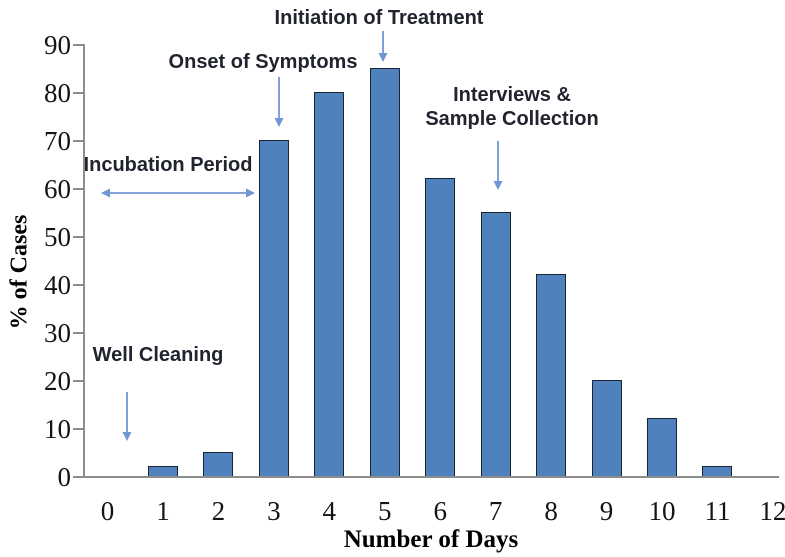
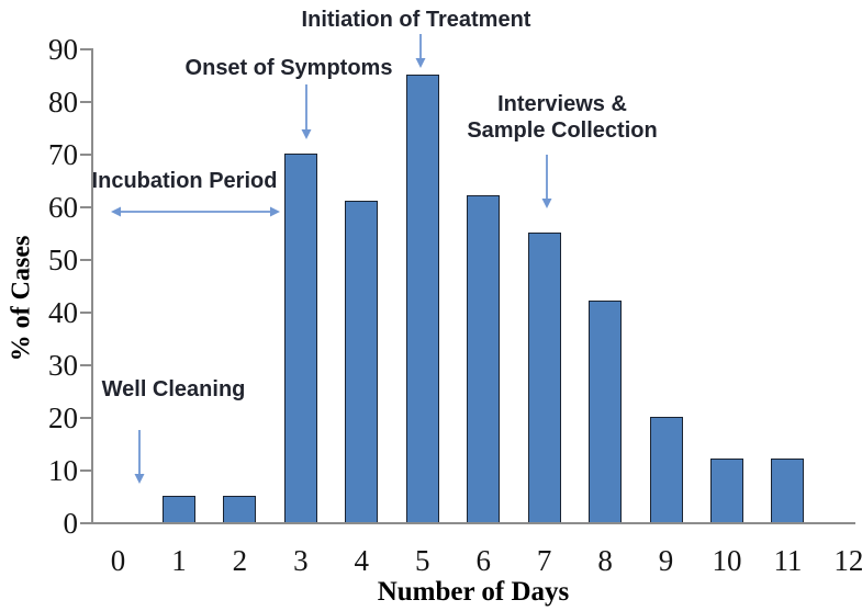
1: 2 -> 5
4: 80 -> 61
11: 2 -> 12
